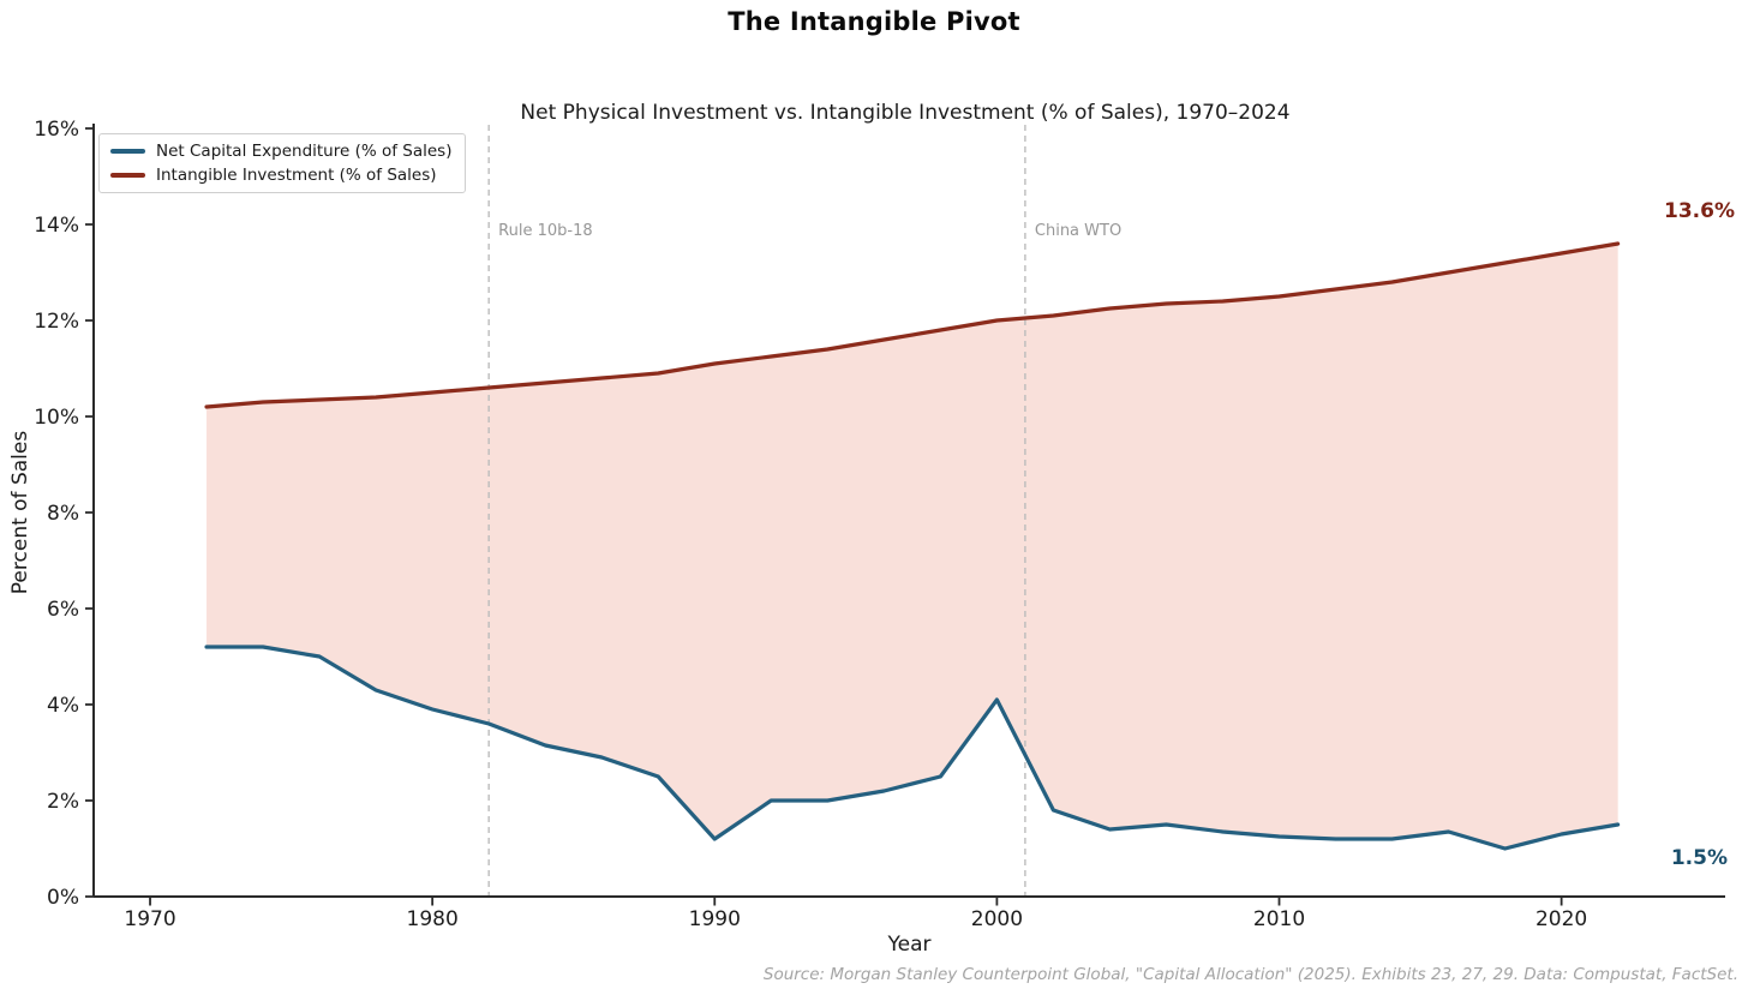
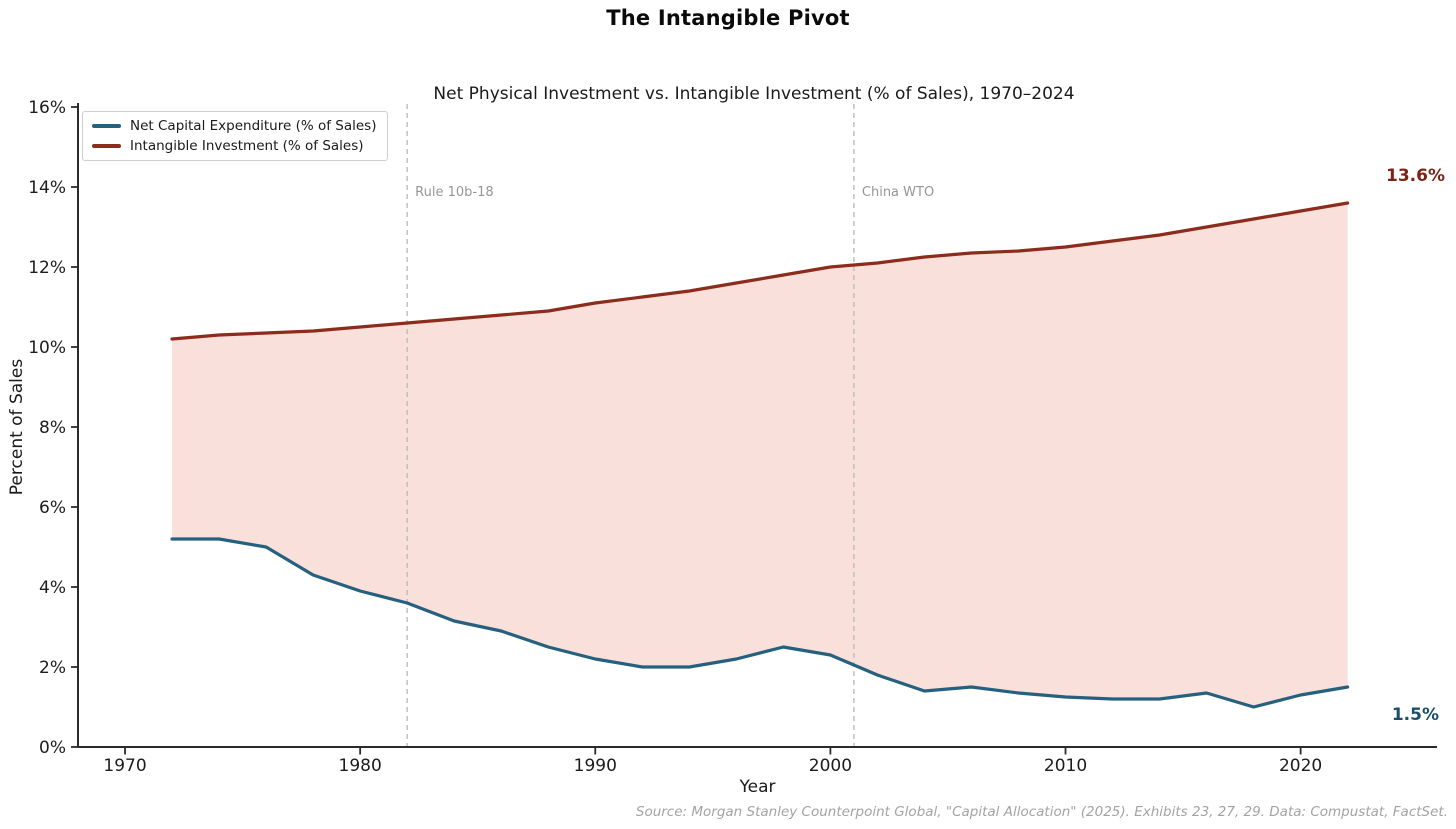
Net Capital Expenditure (% of Sales)/1990: 1.2% -> 2.2%
Net Capital Expenditure (% of Sales)/2000: 4.1% -> 2.3%
